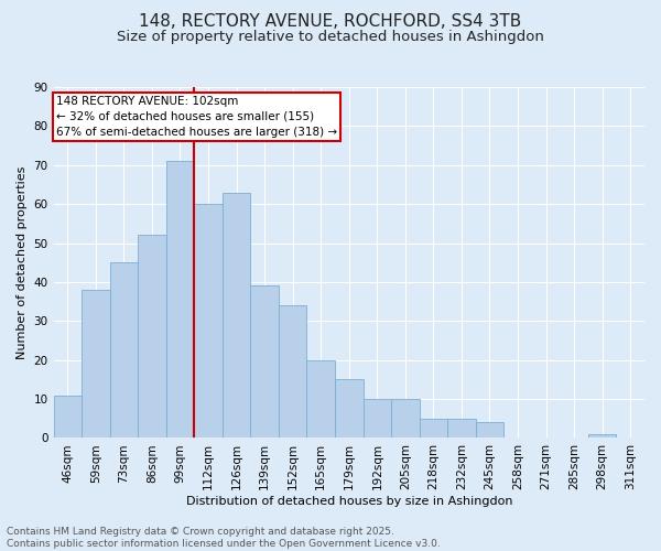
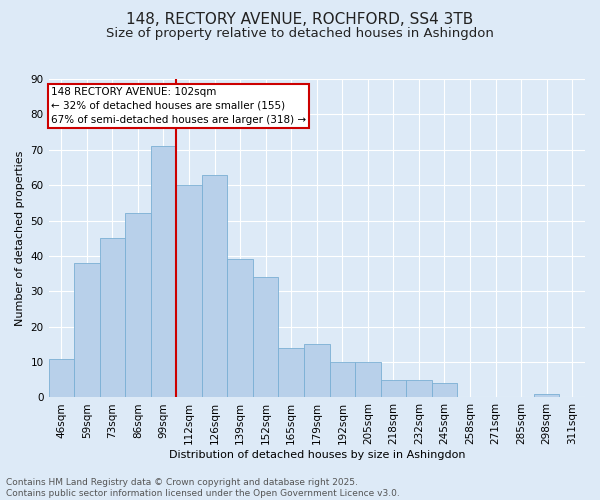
165sqm: 20 -> 14
